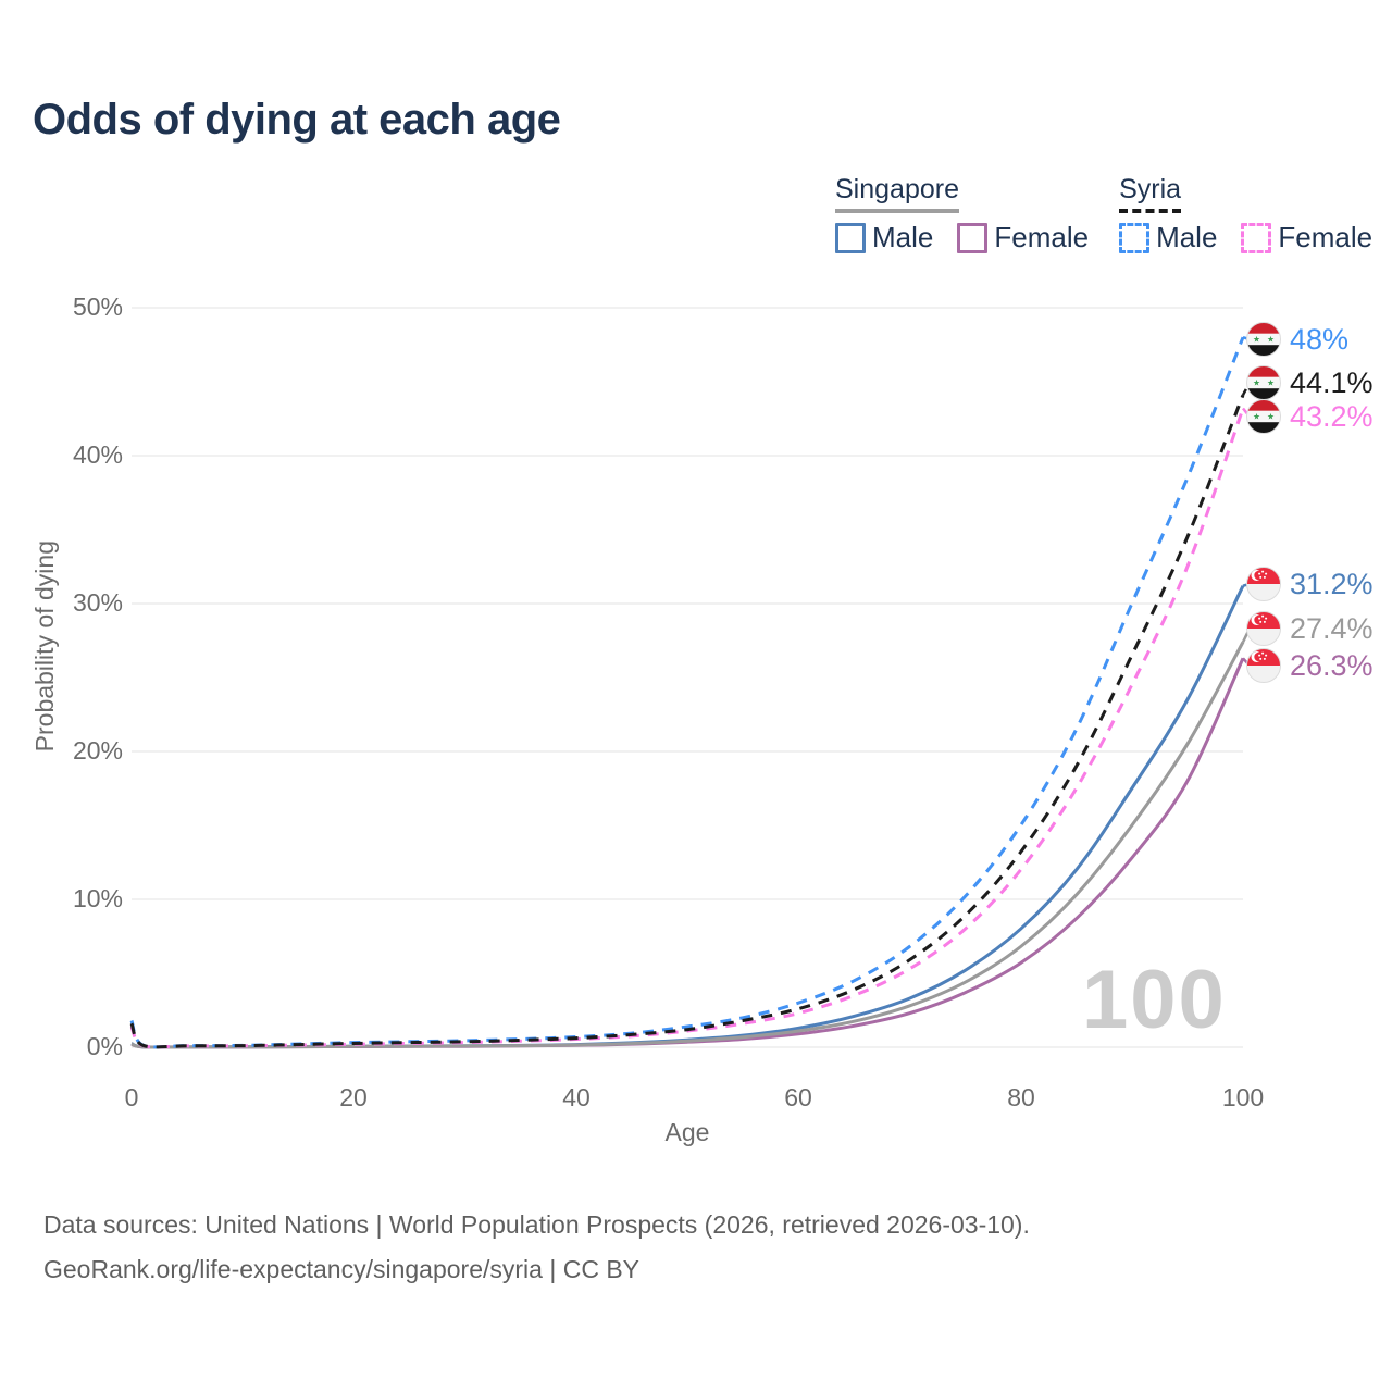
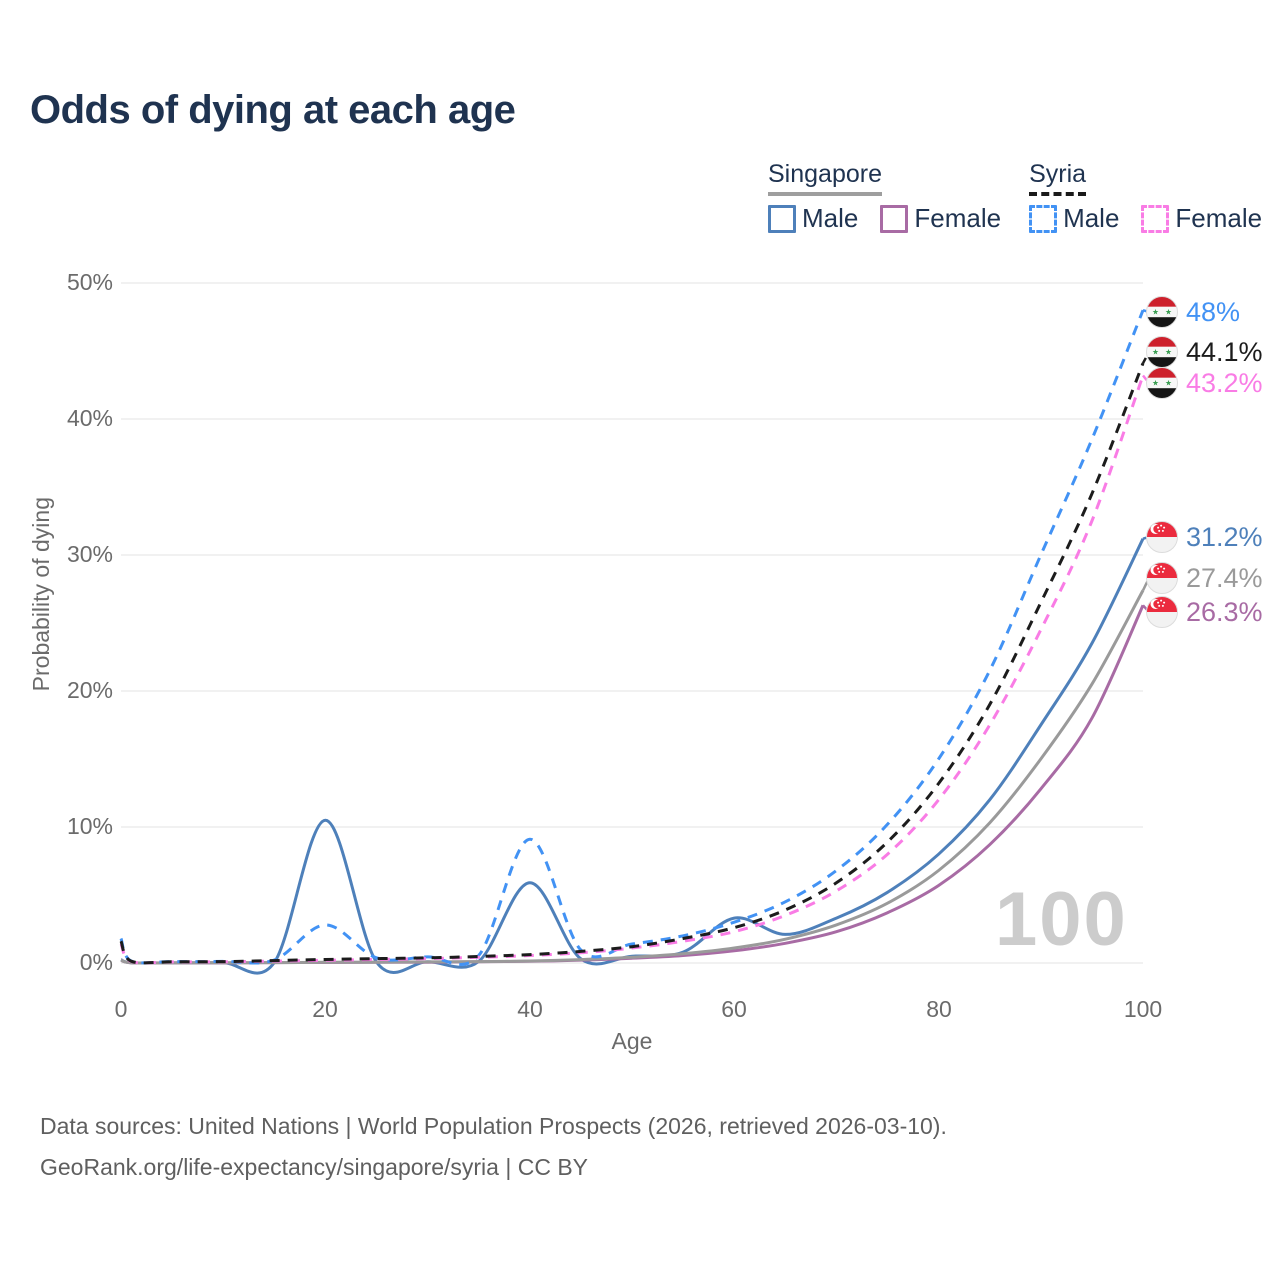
Singapore Male/20: 0.1% -> 10.5%
Syria Male/20: 0.3% -> 2.8%
Singapore Male/40: 0.2% -> 5.9%
Syria Male/40: 0.7% -> 9.1%
Singapore Male/60: 1.3% -> 3.3%
